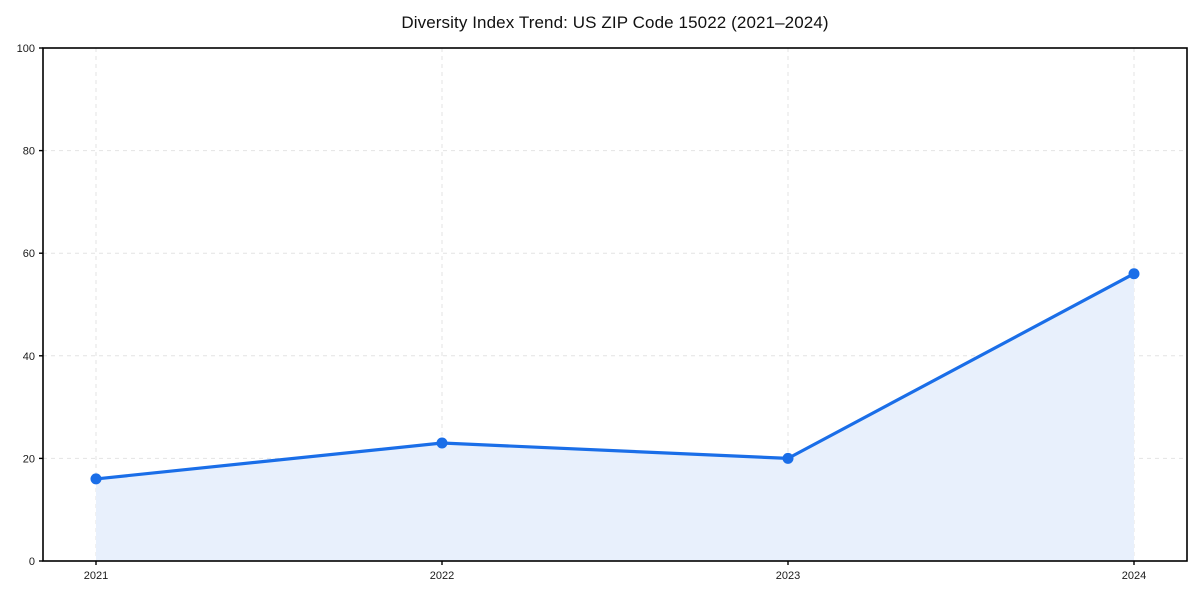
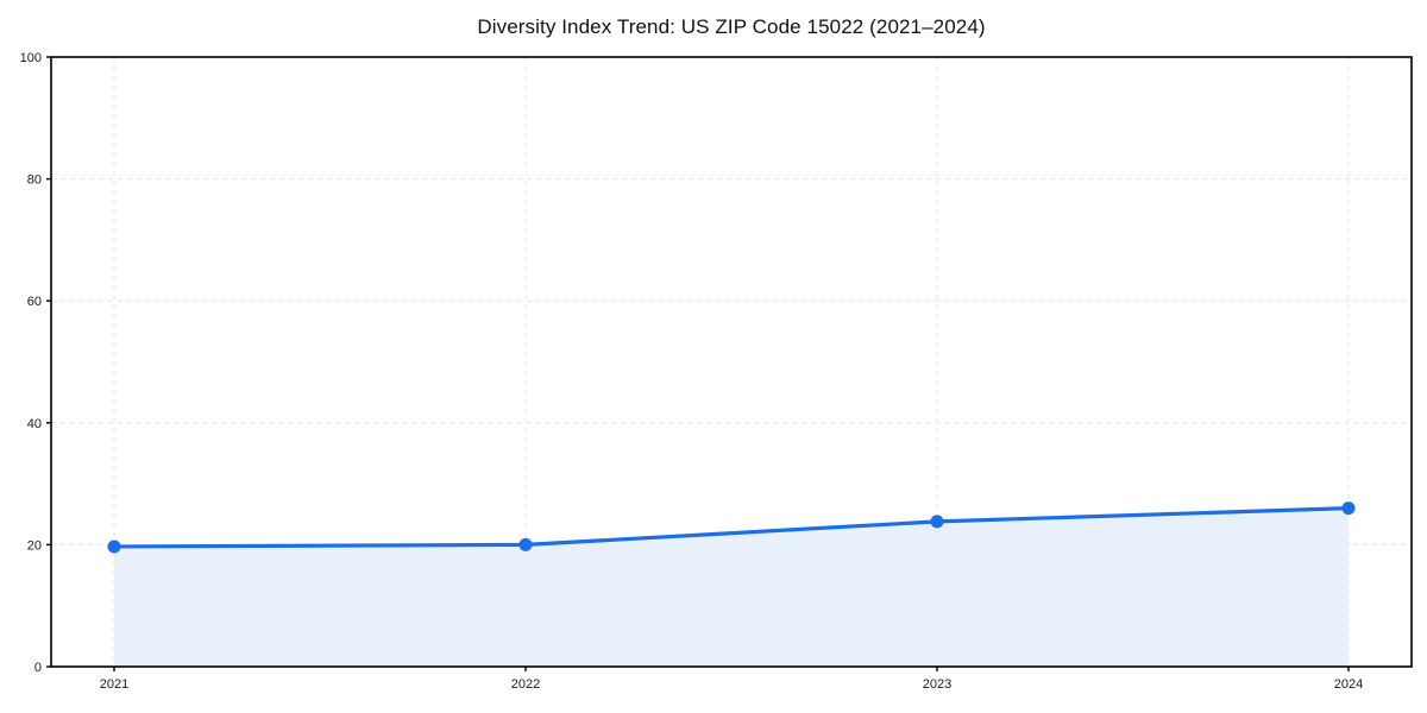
2021: 16 -> 20
2022: 23 -> 20
2023: 20 -> 24
2024: 56 -> 26
